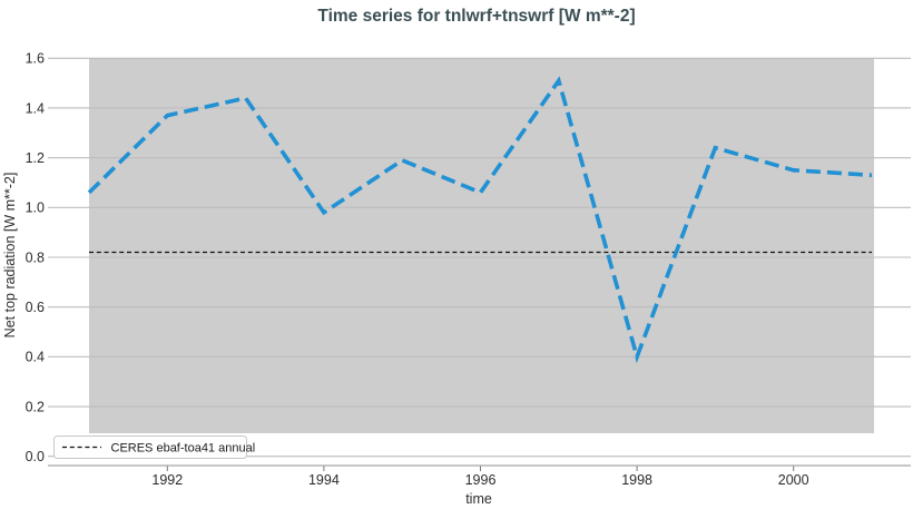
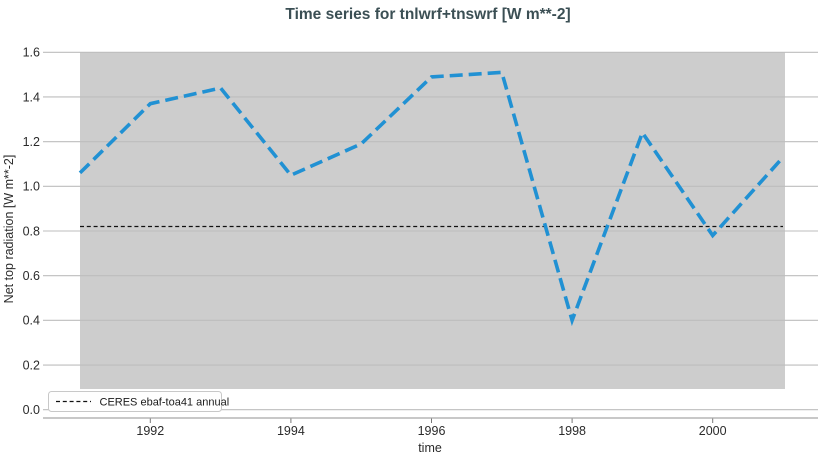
1994: 0.98 -> 1.05
1996: 1.06 -> 1.49
2000: 1.15 -> 0.78
